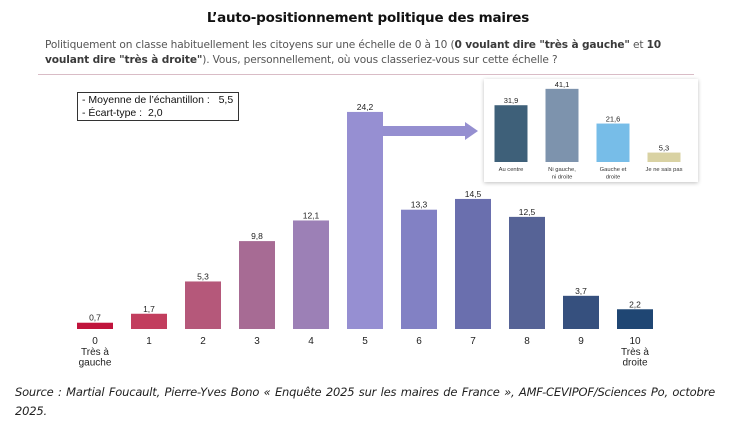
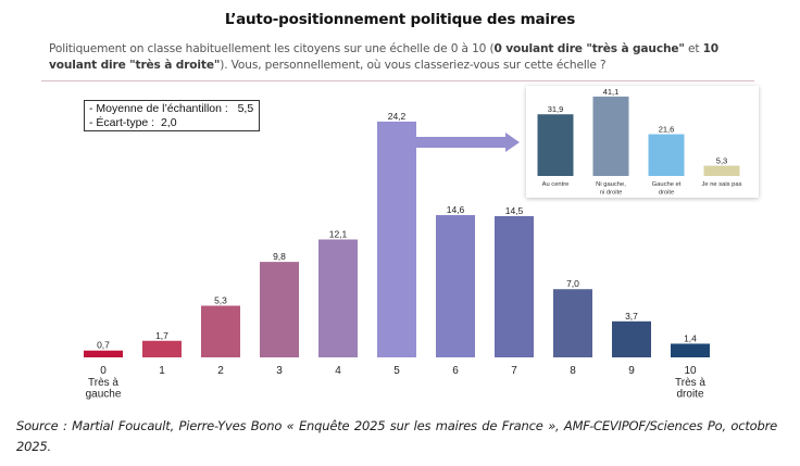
L’auto-positionnement politique des maires/6: 13,3 -> 14,6
L’auto-positionnement politique des maires/8: 12,5 -> 7,0
L’auto-positionnement politique des maires/10: 2,2 -> 1,4
